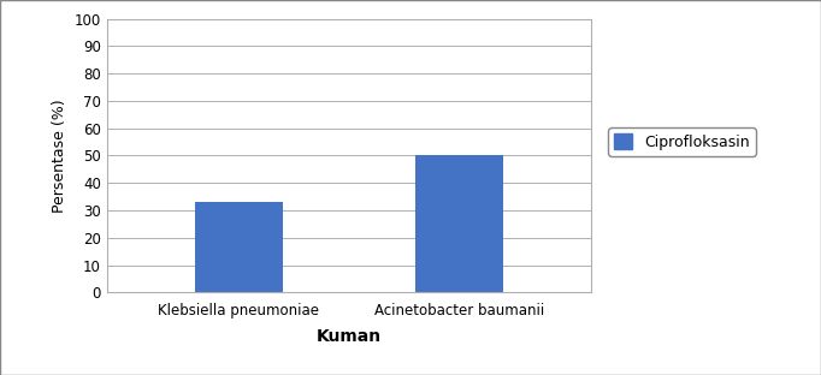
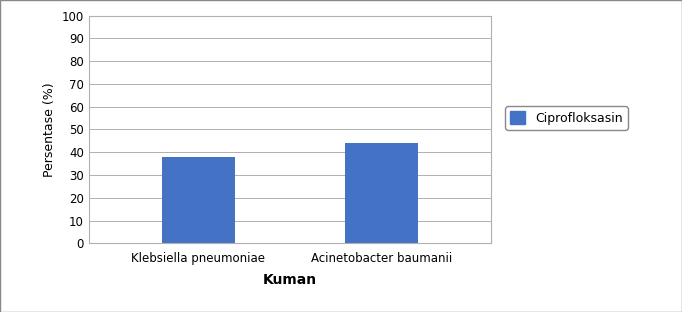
Klebsiella pneumoniae: 33 -> 38
Acinetobacter baumanii: 50 -> 44
